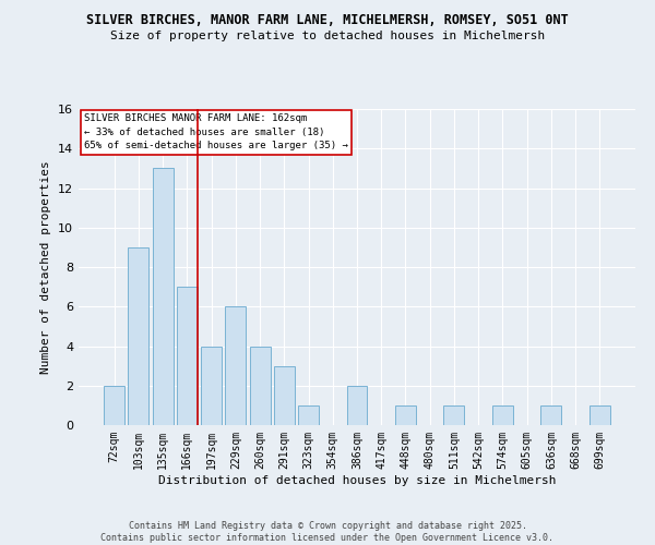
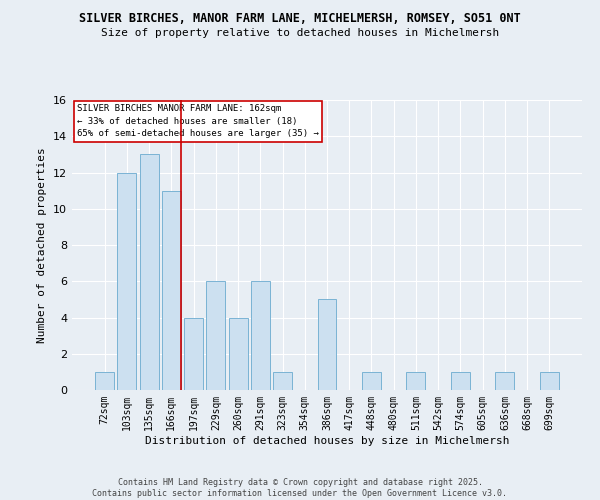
72sqm: 2 -> 1
103sqm: 9 -> 12
166sqm: 7 -> 11
291sqm: 3 -> 6
386sqm: 2 -> 5
